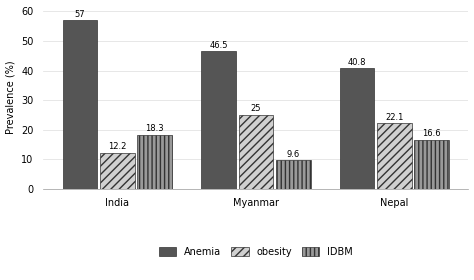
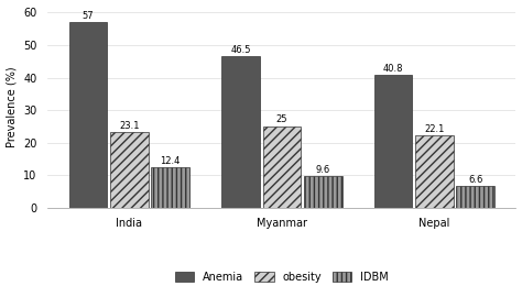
obesity/India: 12.2 -> 23.1
IDBM/India: 18.3 -> 12.4
IDBM/Nepal: 16.6 -> 6.6
